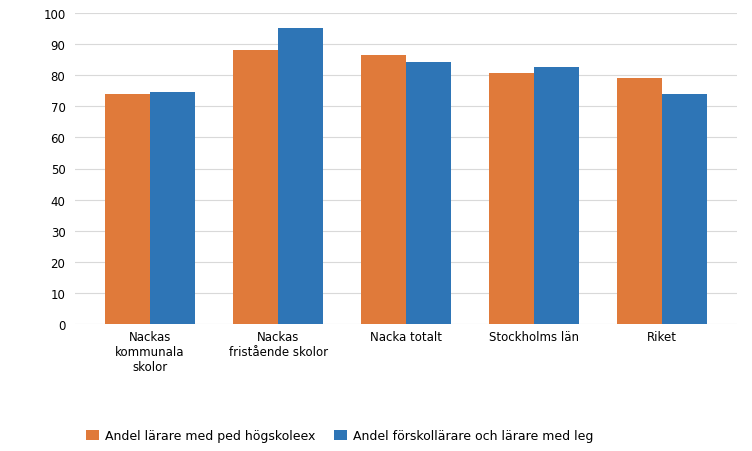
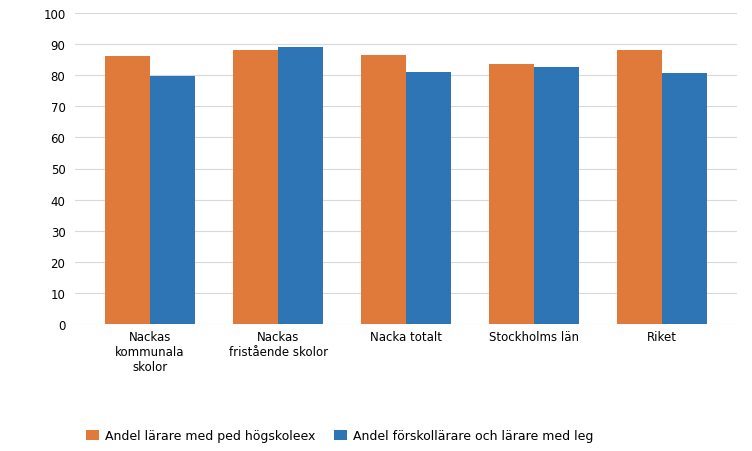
Andel lärare med ped högskoleex/Nackas kommunala skolor: 74.0 -> 86.0
Andel förskollärare och lärare med leg/Nackas kommunala skolor: 74.5 -> 79.5
Andel förskollärare och lärare med leg/Nackas fristående skolor: 95.0 -> 89.0
Andel förskollärare och lärare med leg/Nacka totalt: 84.0 -> 81.0
Andel lärare med ped högskoleex/Stockholms län: 80.5 -> 83.5
Andel lärare med ped högskoleex/Riket: 79.0 -> 88.0
Andel förskollärare och lärare med leg/Riket: 74.0 -> 80.5
